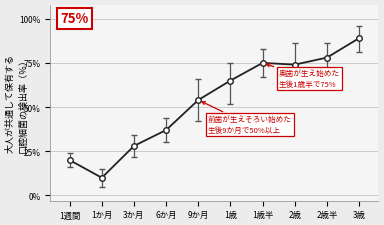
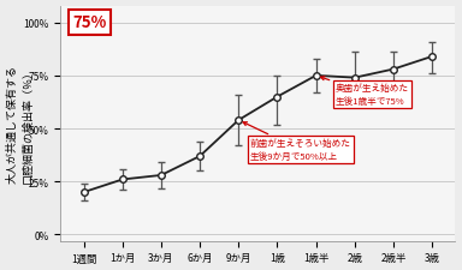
1か月: 10% -> 26%
3歳: 89% -> 84%
